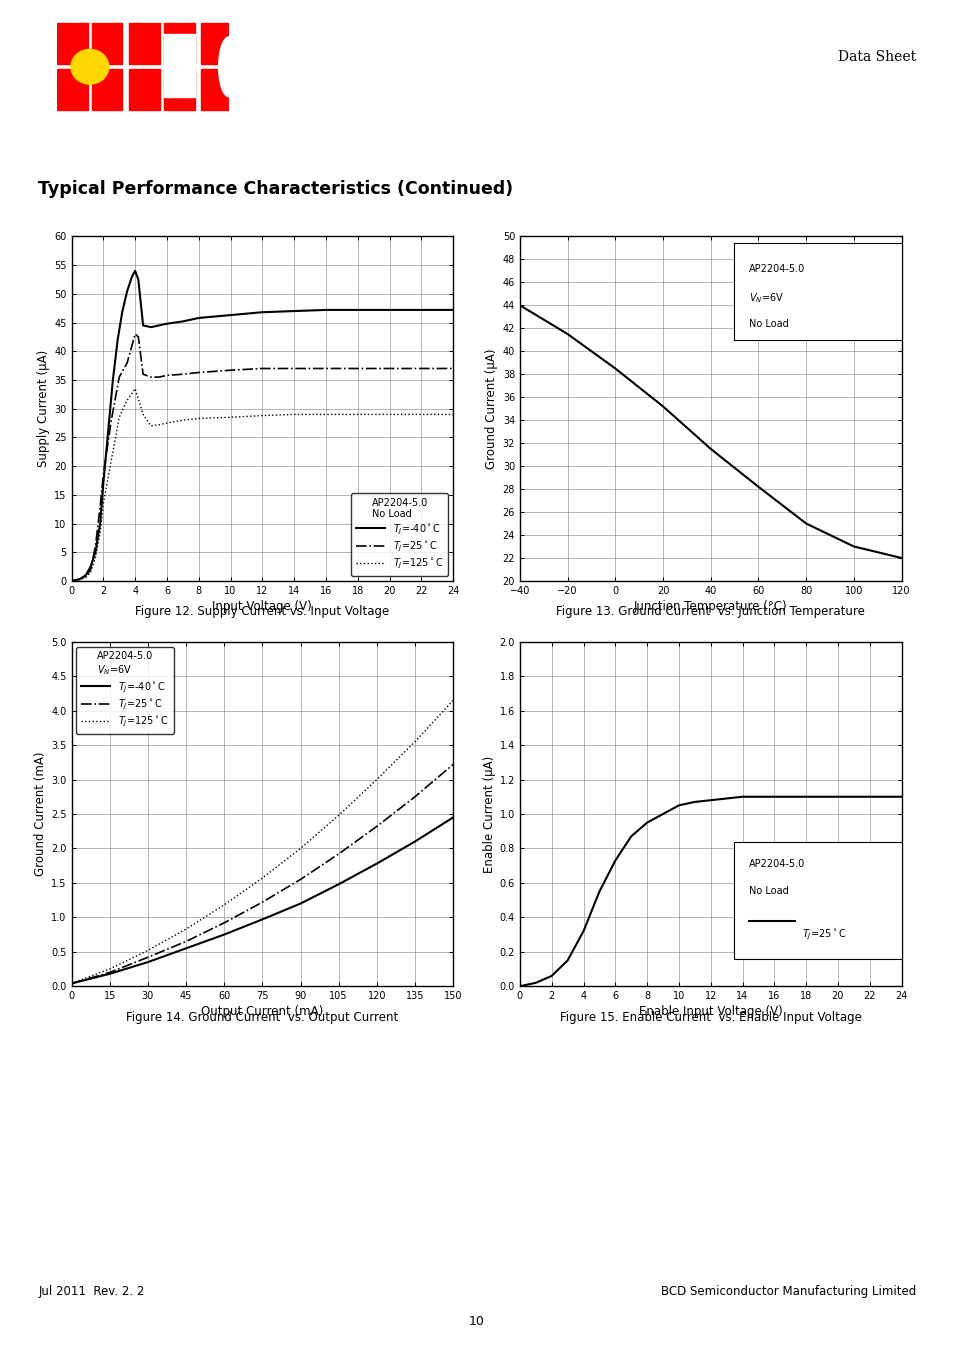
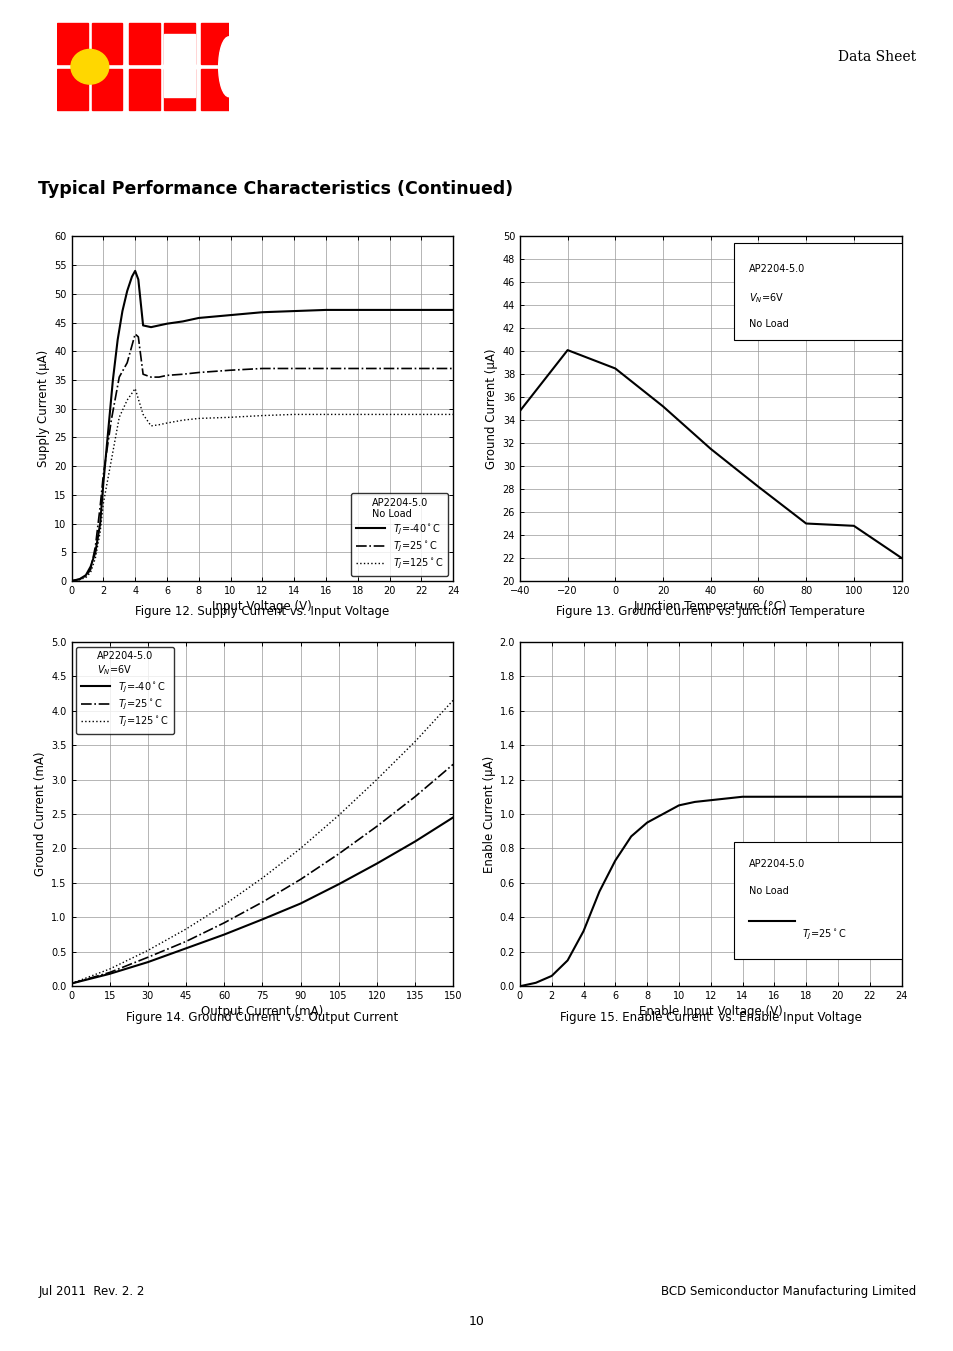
−40: 44.0 -> 34.8
−20: 41.5 -> 40.1
100: 23.0 -> 24.8
